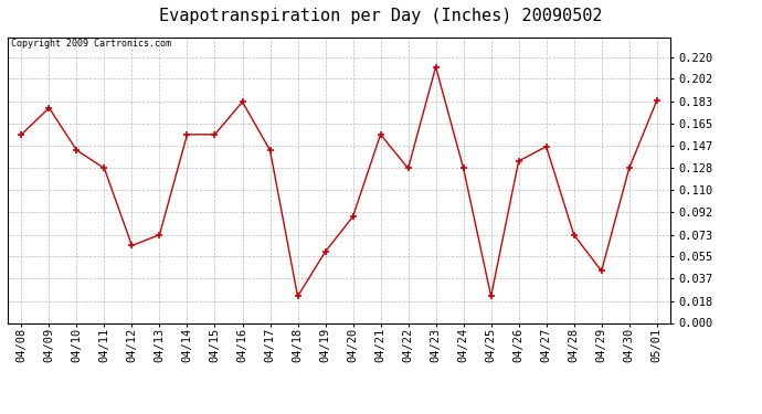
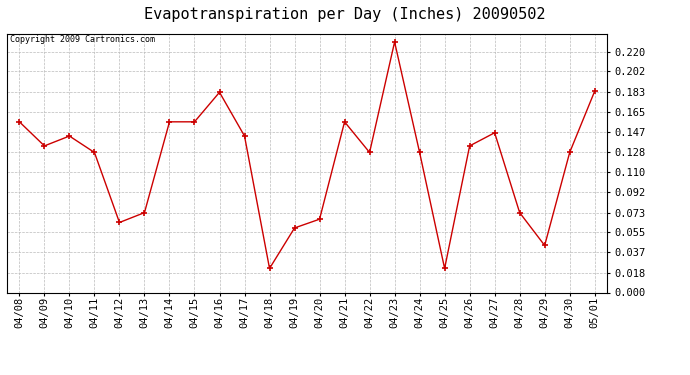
04/09: 0.178 -> 0.134
04/20: 0.088 -> 0.067
04/23: 0.212 -> 0.229
